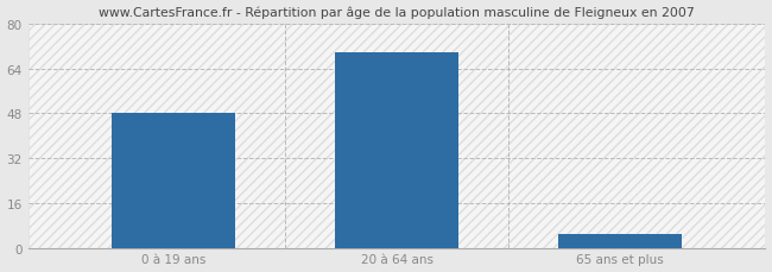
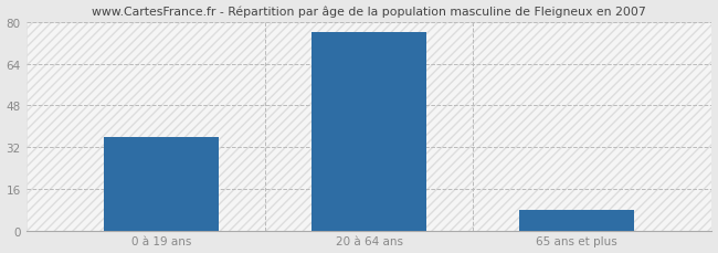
0 à 19 ans: 48 -> 36
20 à 64 ans: 70 -> 76
65 ans et plus: 5 -> 8
